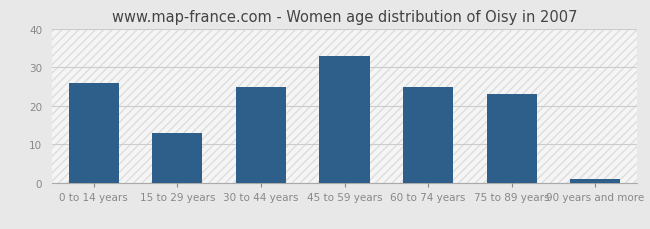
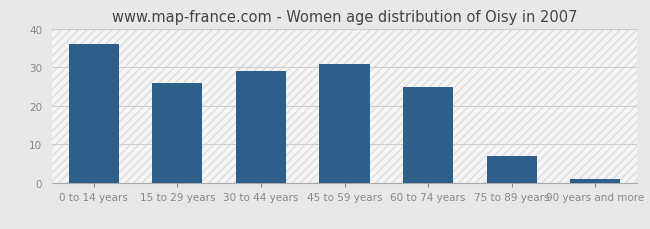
0 to 14 years: 26 -> 36
15 to 29 years: 13 -> 26
30 to 44 years: 25 -> 29
45 to 59 years: 33 -> 31
75 to 89 years: 23 -> 7
